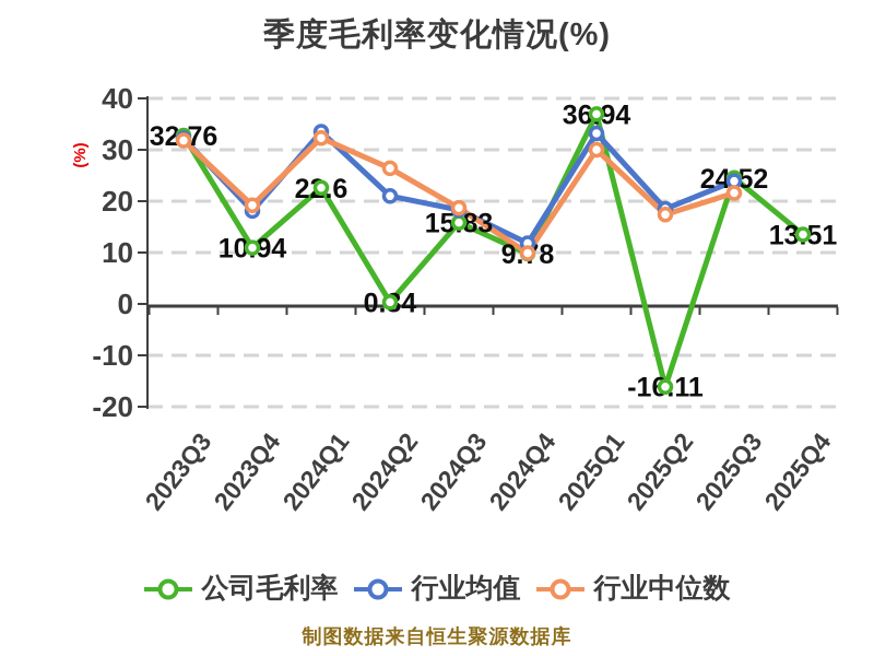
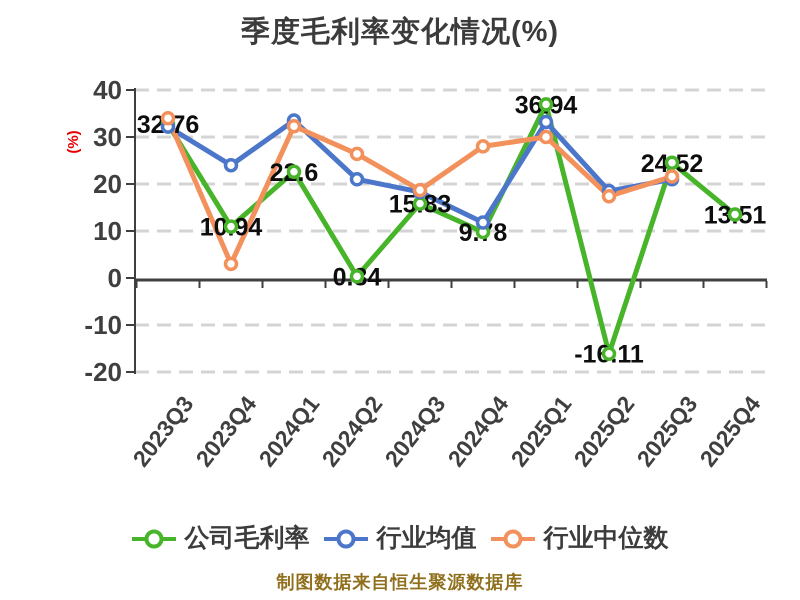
行业中位数/2023Q3: 32 -> 34
行业均值/2023Q4: 18 -> 24
行业中位数/2023Q4: 19 -> 3
行业中位数/2024Q4: 10 -> 28
行业均值/2025Q3: 24 -> 21
